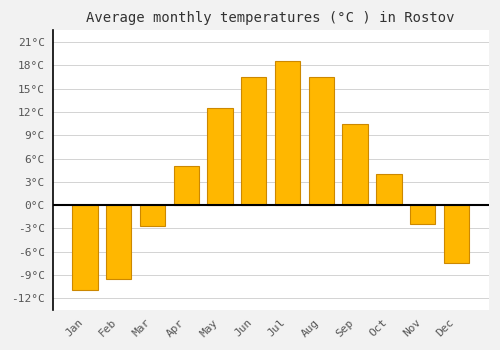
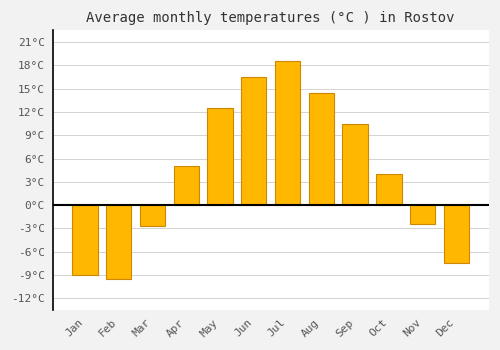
Jan: -11.0°C -> -9.0°C
Aug: 16.5°C -> 14.4°C
